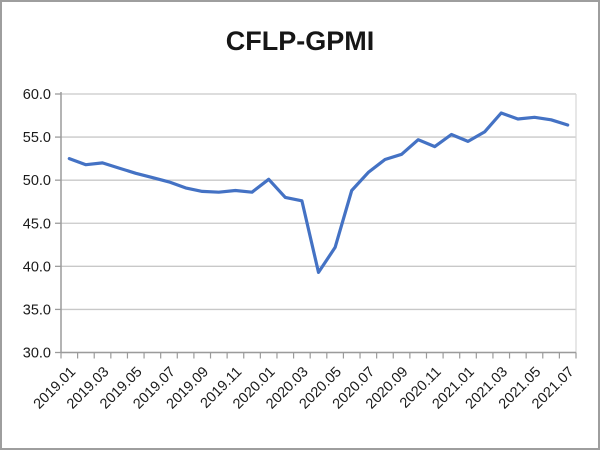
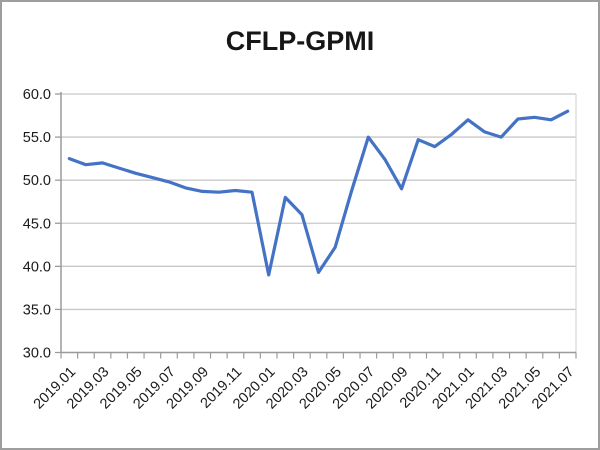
2020.01: 50 -> 39
2020.03: 48 -> 46
2020.07: 51 -> 55
2020.09: 53 -> 49
2021.01: 54 -> 57
2021.03: 58 -> 55
2021.07: 56 -> 58
